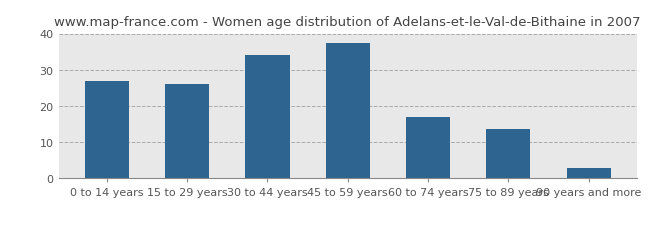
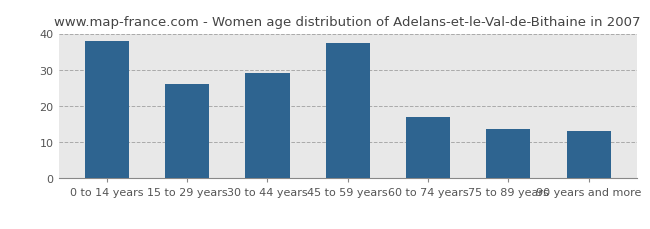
0 to 14 years: 27.0 -> 38.0
30 to 44 years: 34.0 -> 29.0
90 years and more: 3.0 -> 13.0
